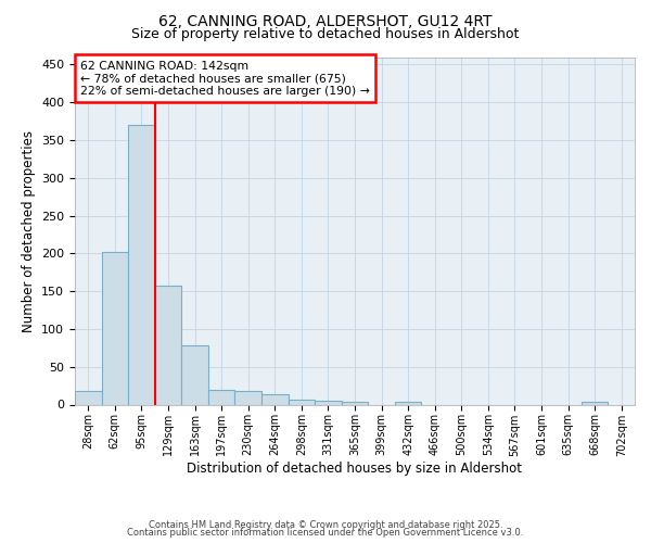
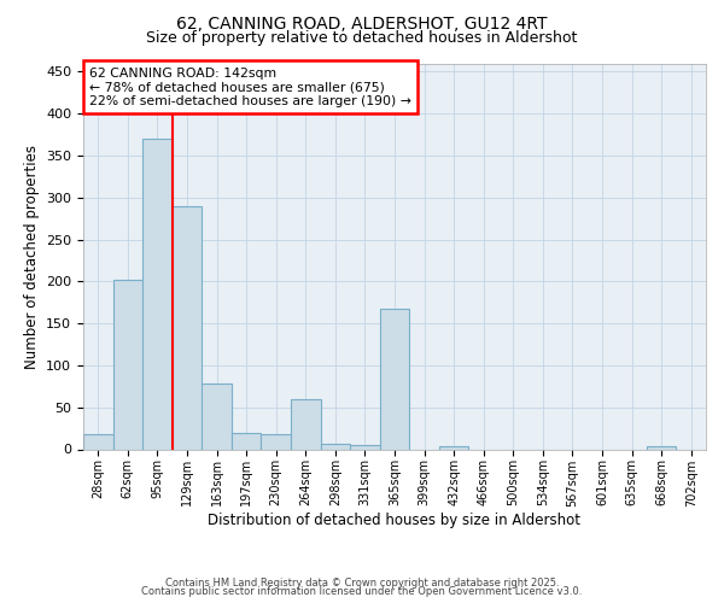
129sqm: 158 -> 290
264sqm: 13 -> 60
365sqm: 3 -> 168
